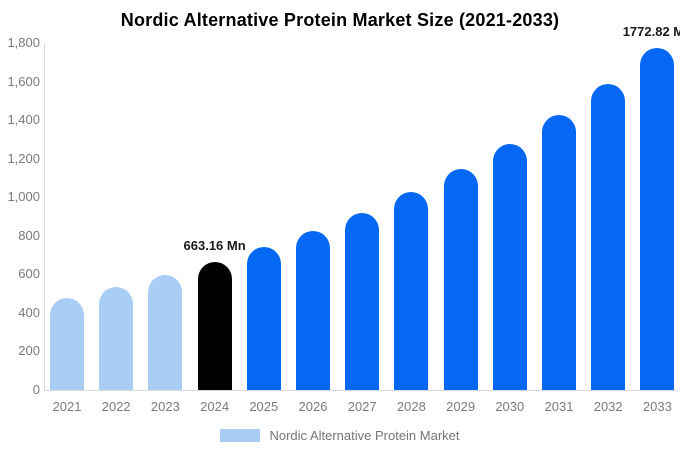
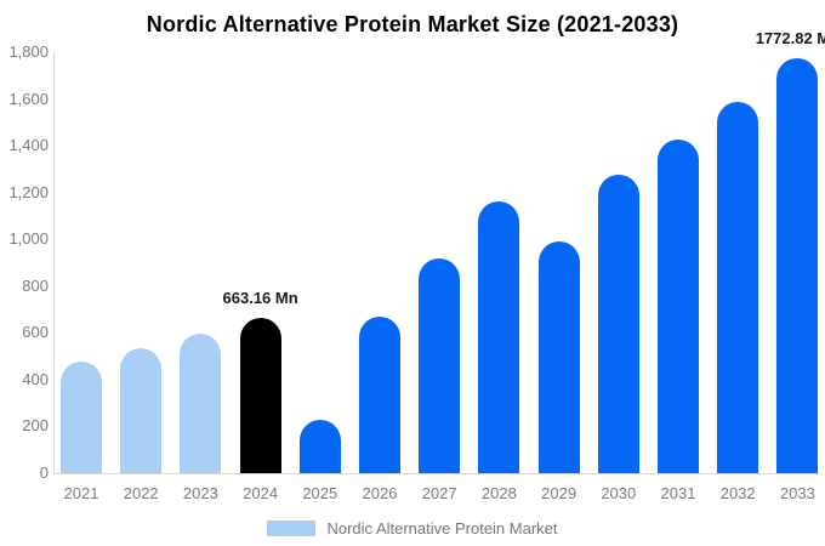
2025: 740 -> 230
2026: 830 -> 670
2028: 1030 -> 1160
2029: 1150 -> 990
